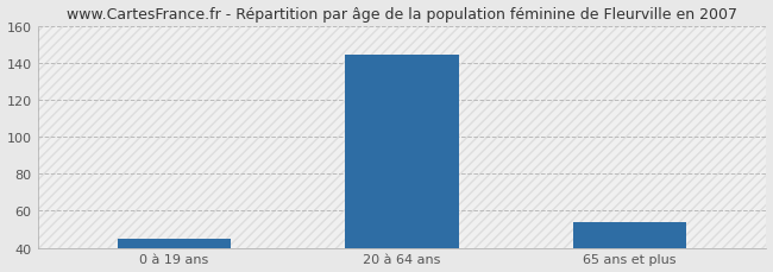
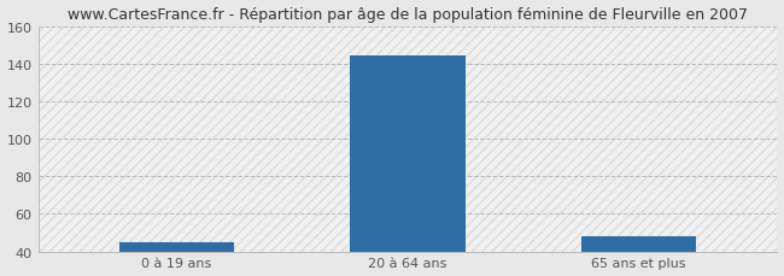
65 ans et plus: 54 -> 48
